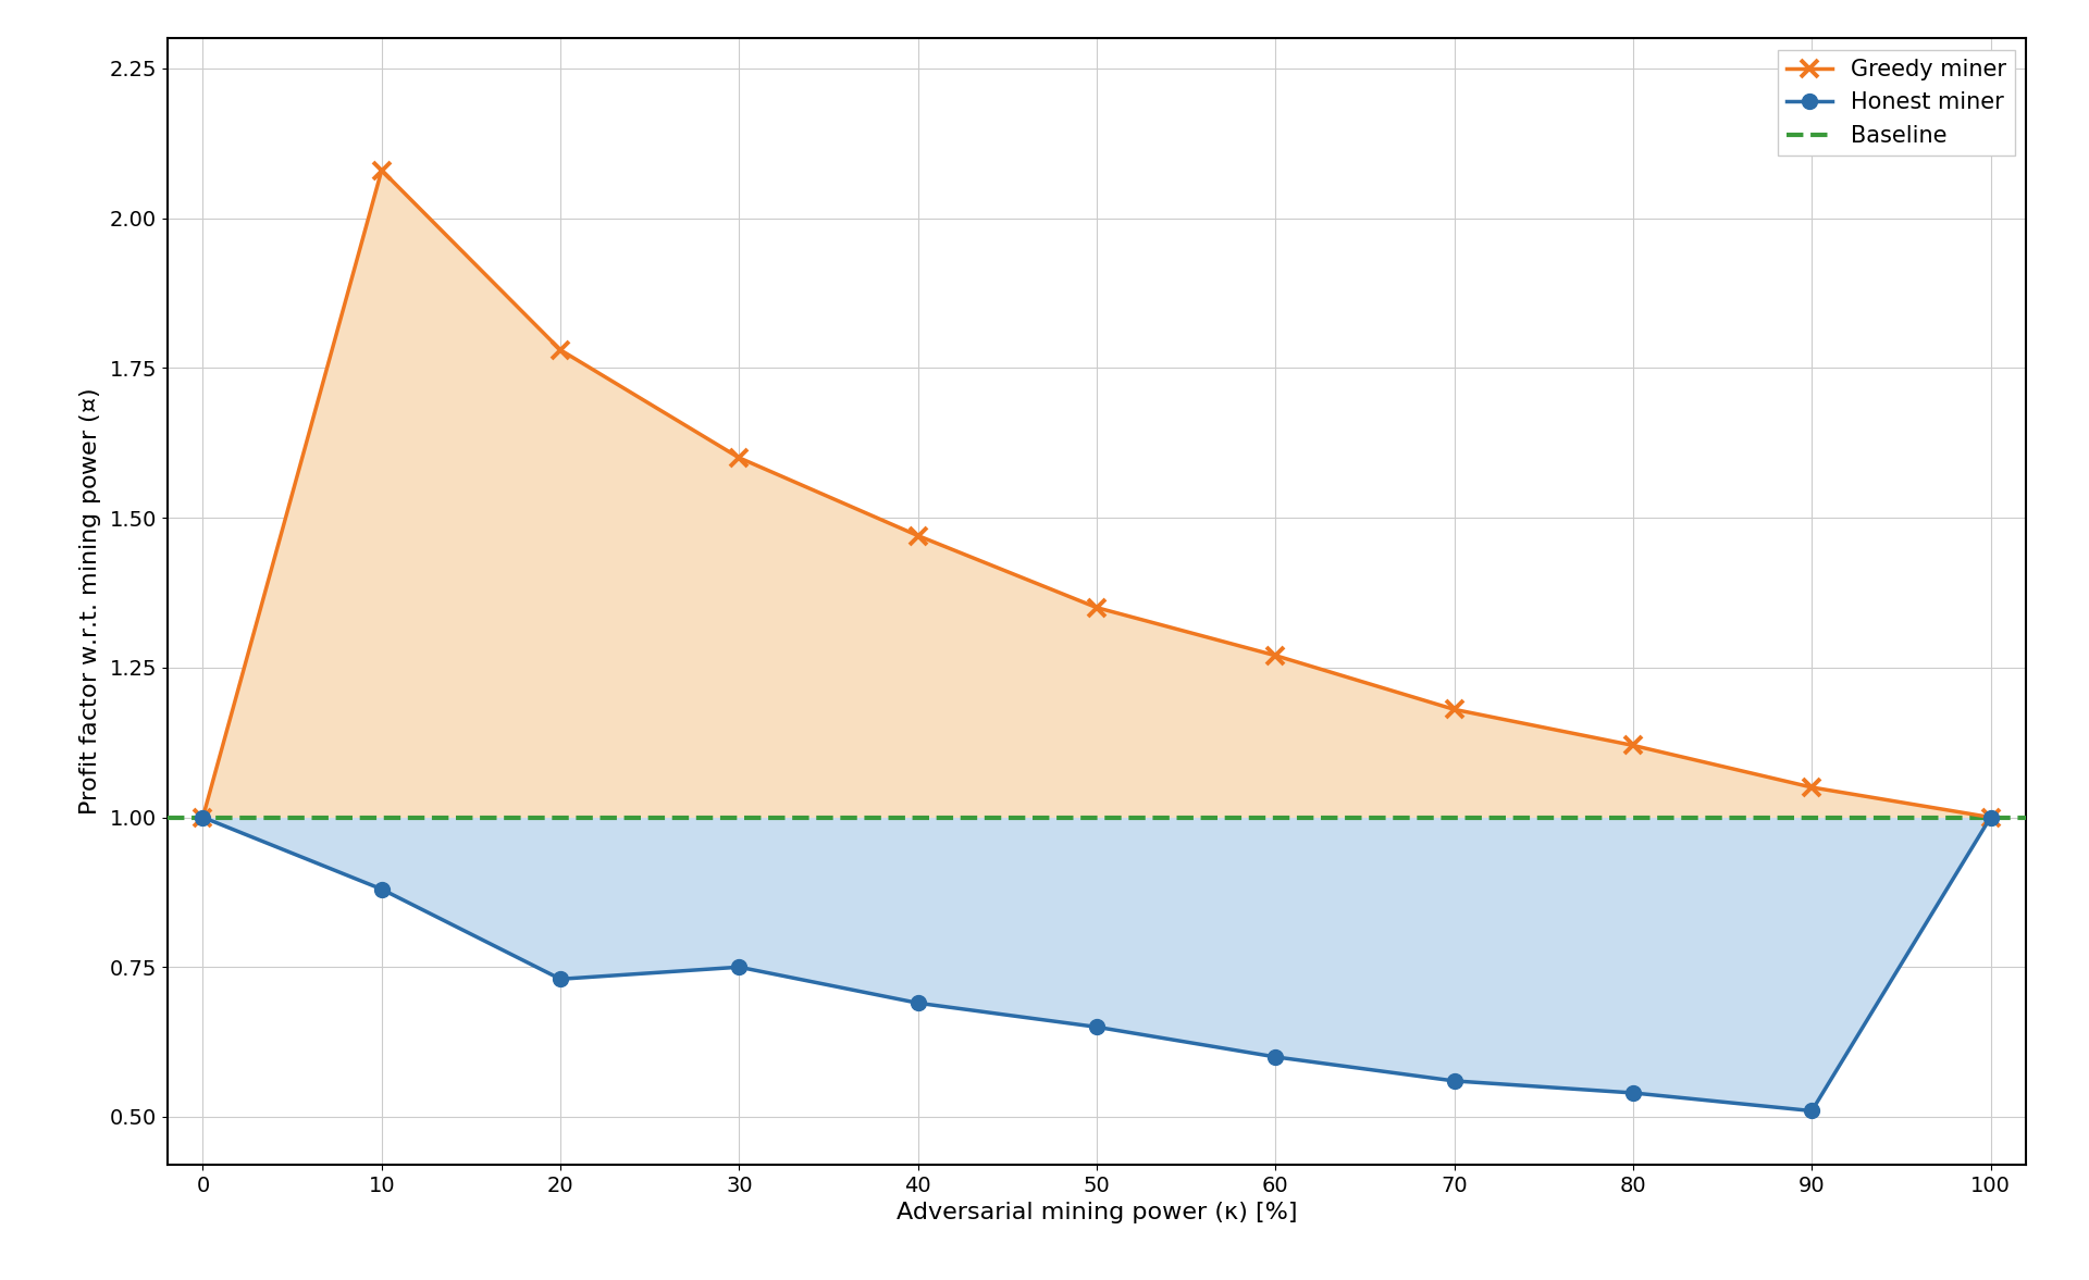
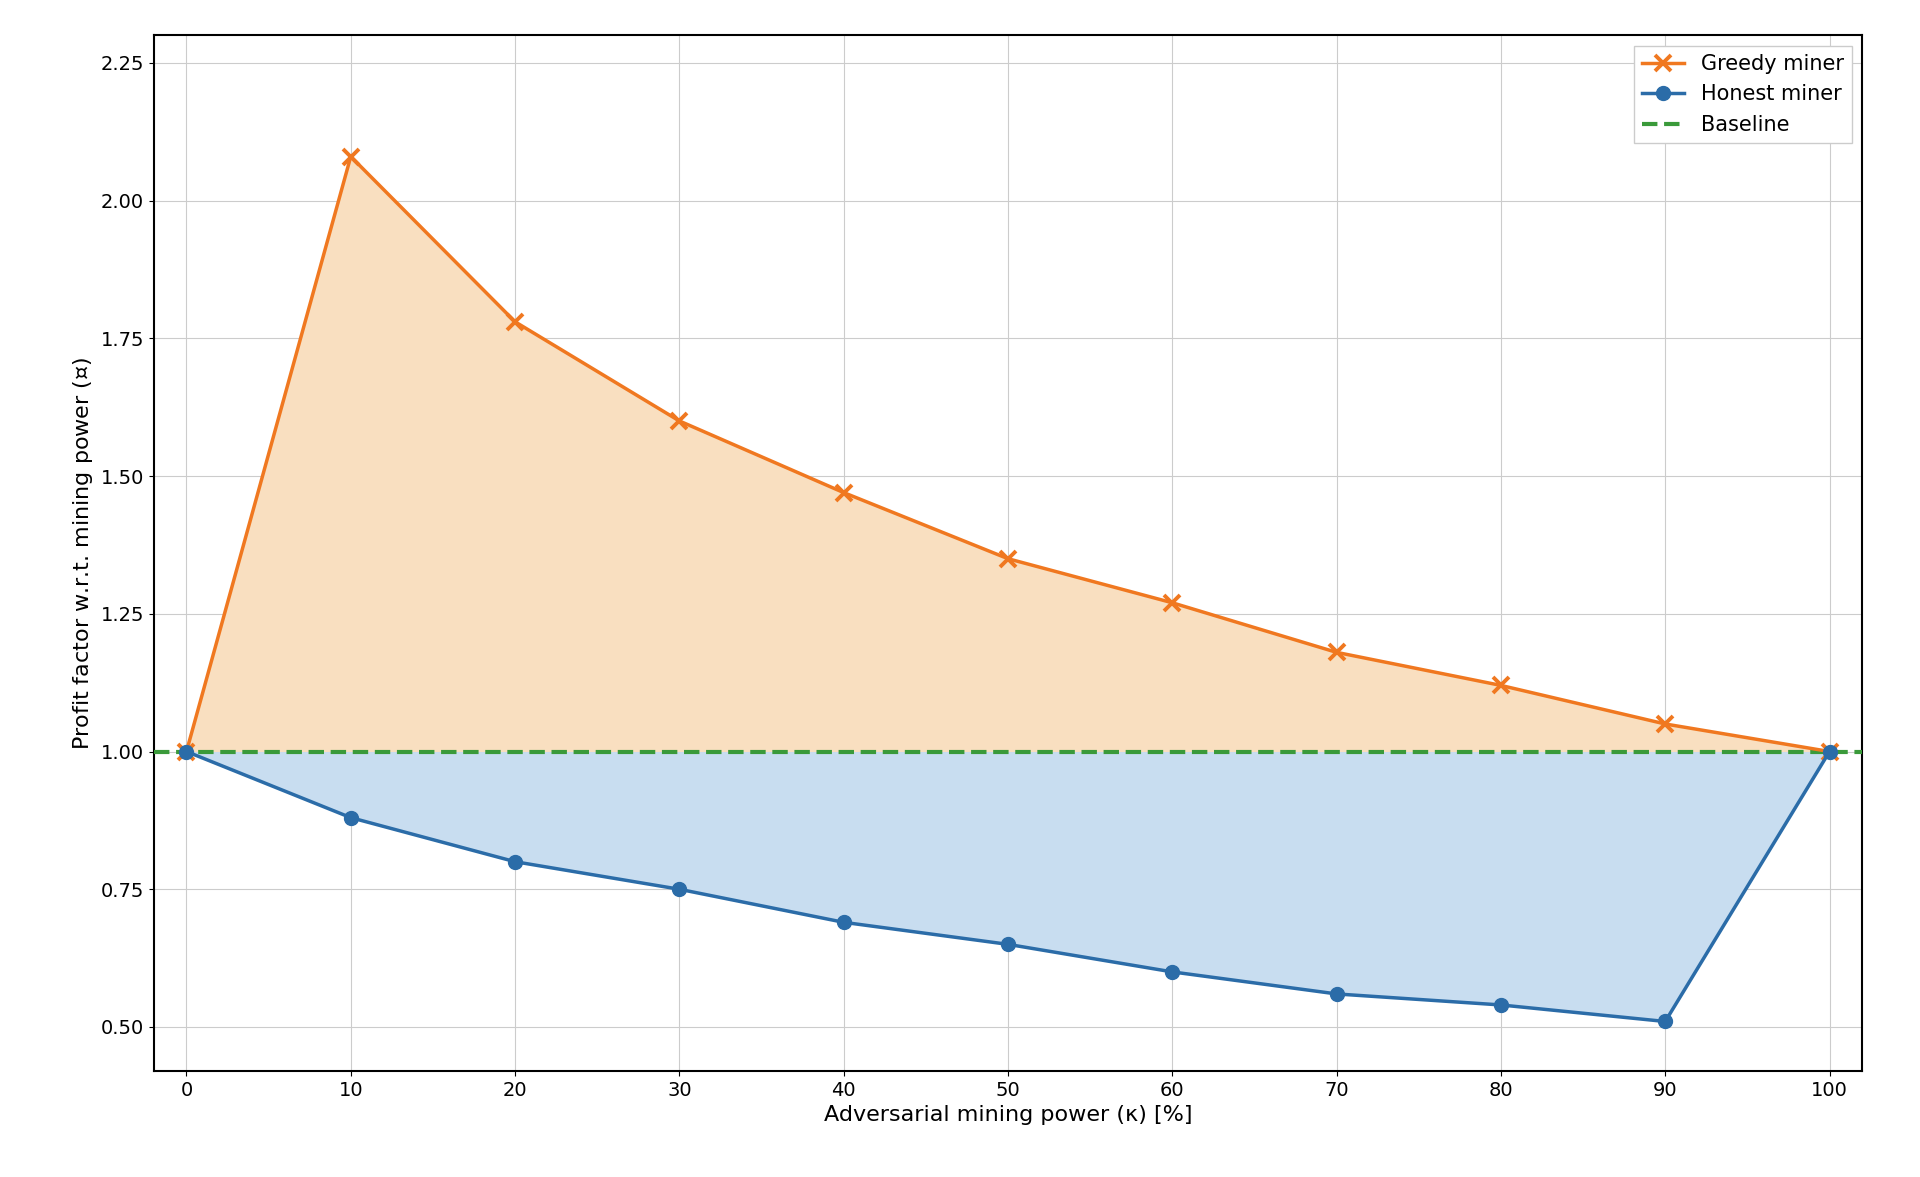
Honest miner/20: 0.73 -> 0.80
